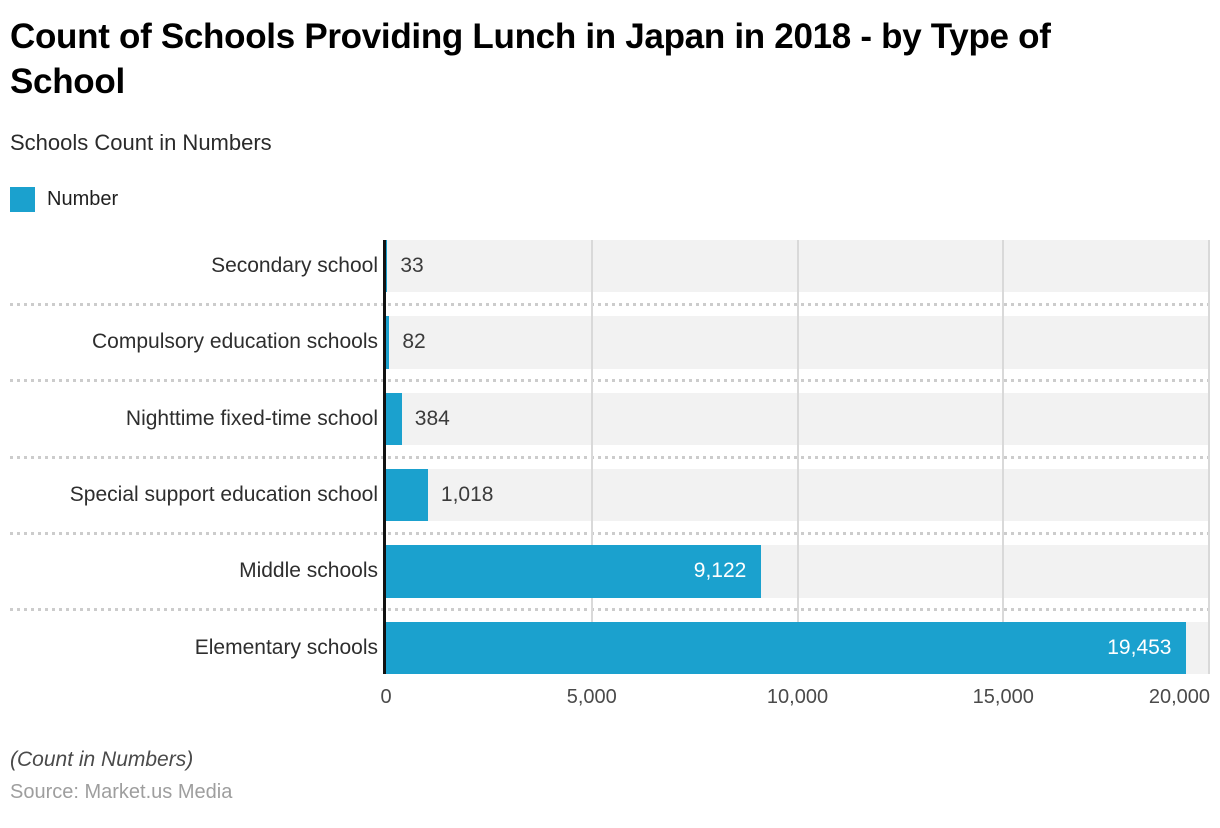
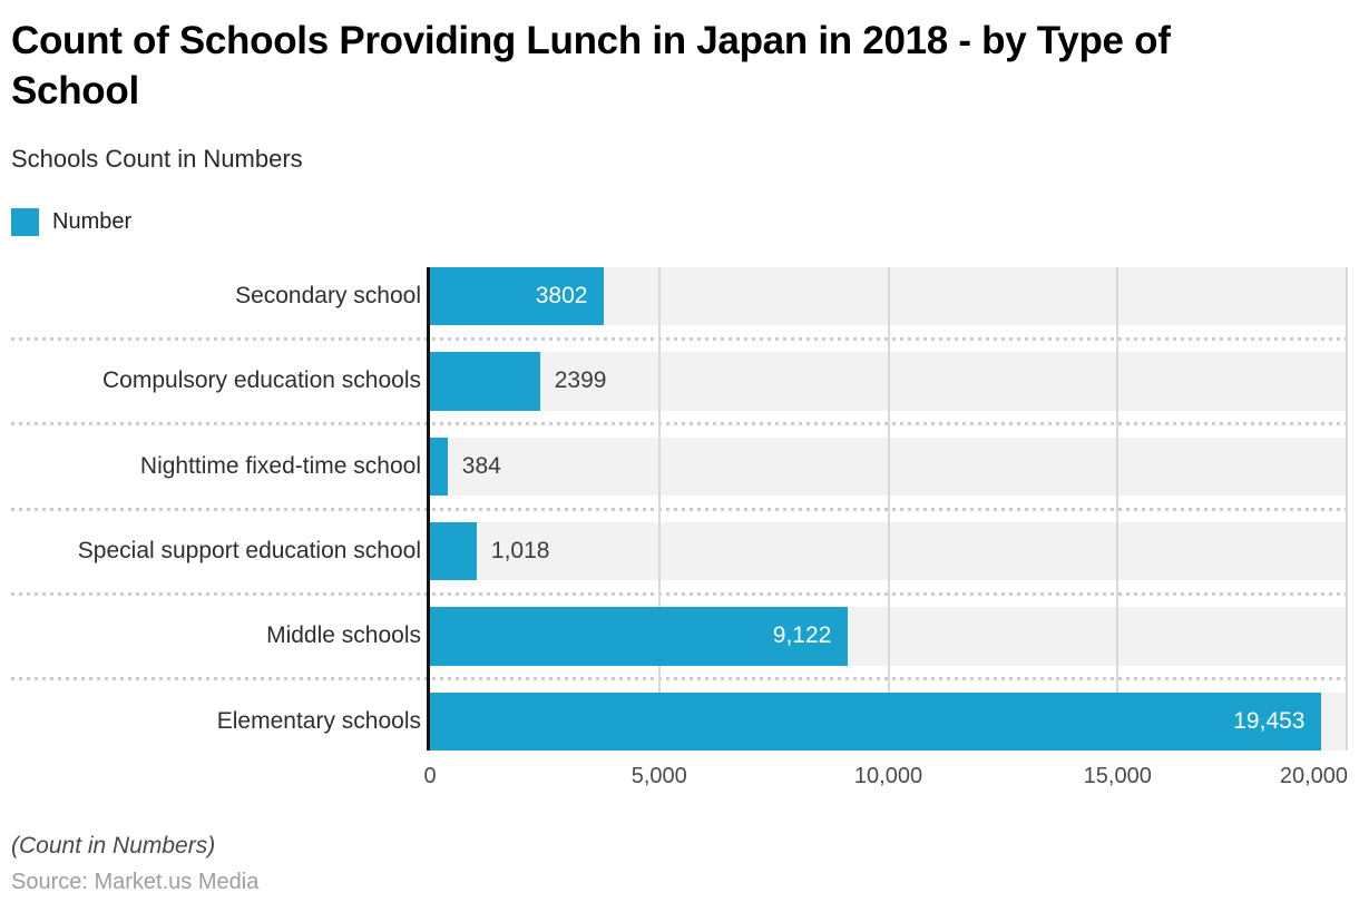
Secondary school: 33 -> 3802
Compulsory education schools: 82 -> 2399
